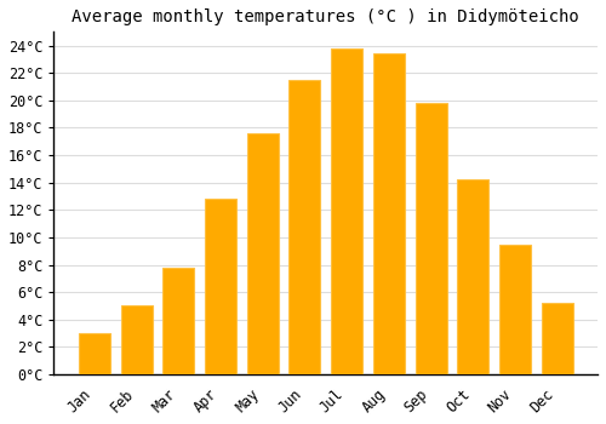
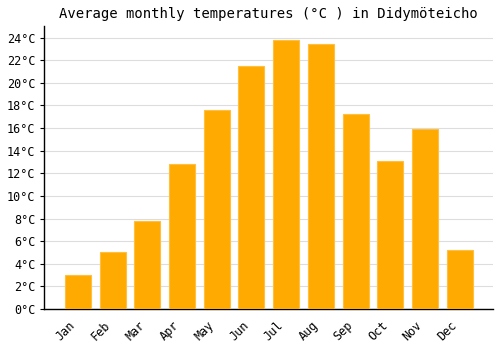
Sep: 19.8°C -> 17.2°C
Oct: 14.2°C -> 13.1°C
Nov: 9.5°C -> 15.9°C
